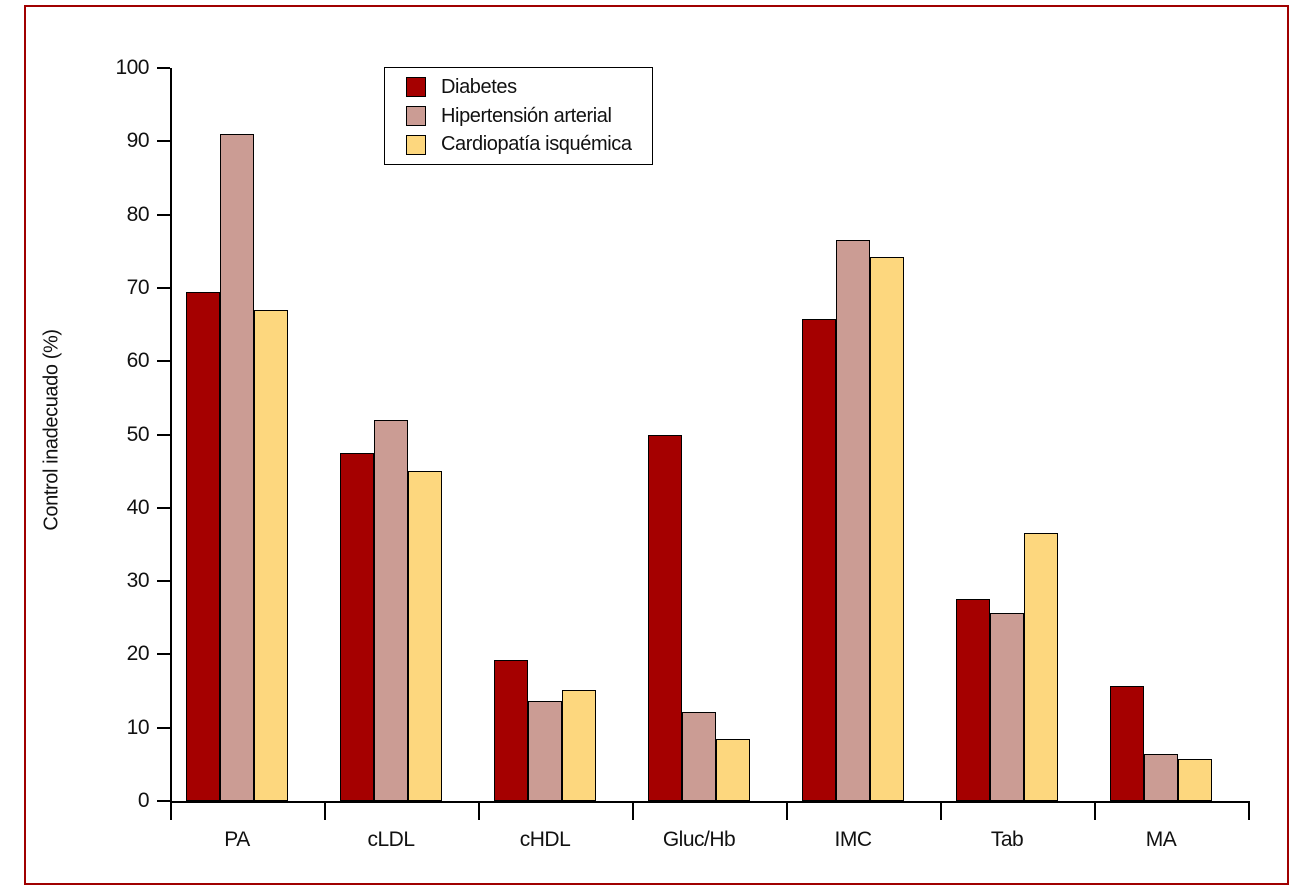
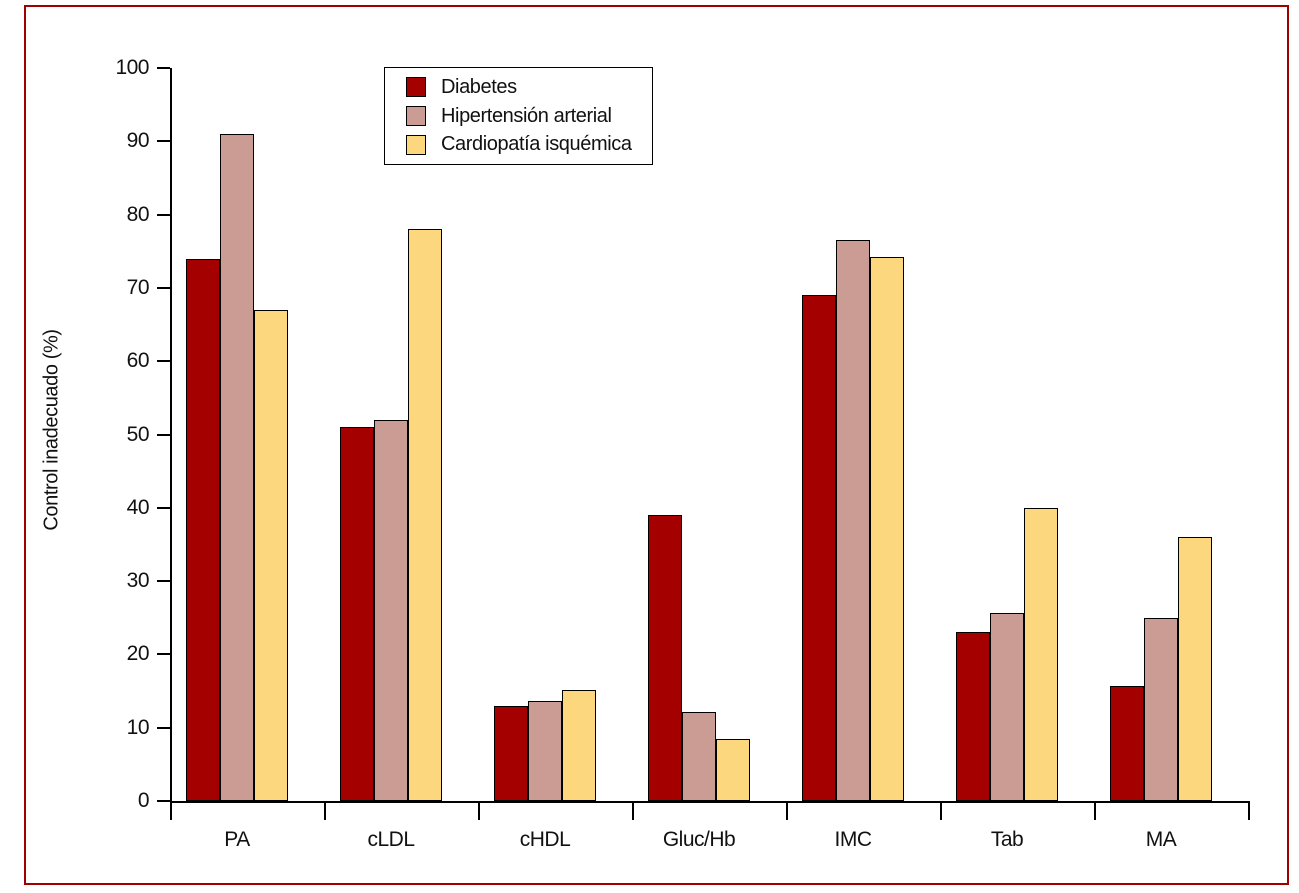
Diabetes/PA: 70 -> 74
Diabetes/cLDL: 48 -> 51
Cardiopatía isquémica/cLDL: 45 -> 78
Diabetes/cHDL: 19 -> 13
Diabetes/Gluc/Hb: 50 -> 39
Diabetes/IMC: 66 -> 69
Diabetes/Tab: 28 -> 23
Cardiopatía isquémica/Tab: 37 -> 40
Hipertensión arterial/MA: 6 -> 25
Cardiopatía isquémica/MA: 6 -> 36
